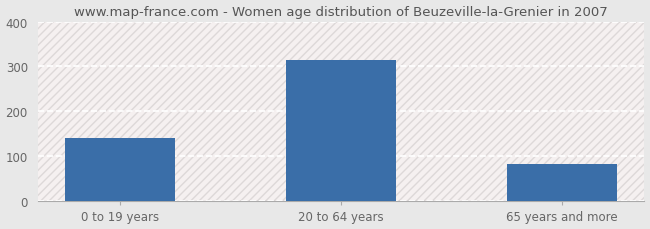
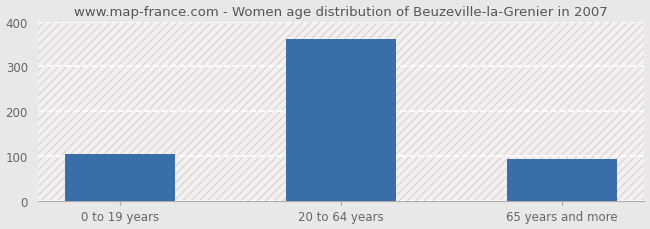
0 to 19 years: 140 -> 105
20 to 64 years: 315 -> 360
65 years and more: 83 -> 95
